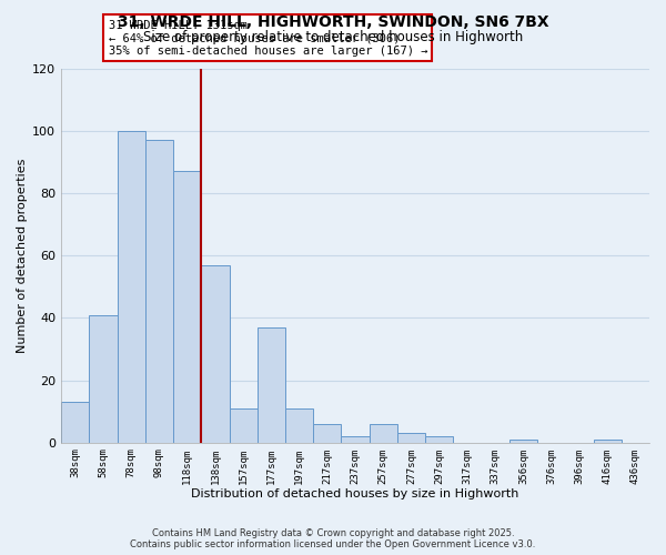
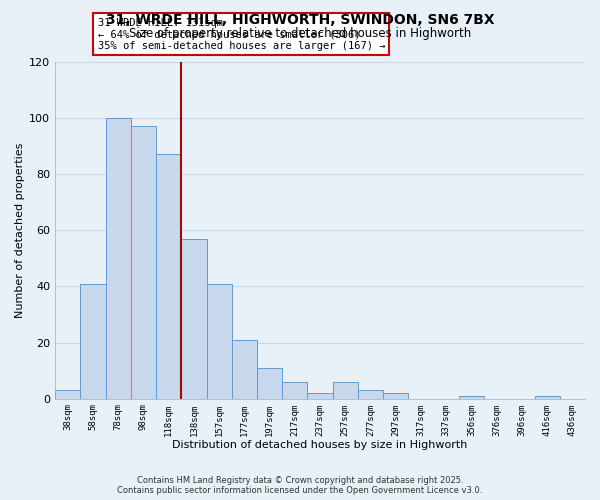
38sqm: 13 -> 3
157sqm: 11 -> 41
177sqm: 37 -> 21
